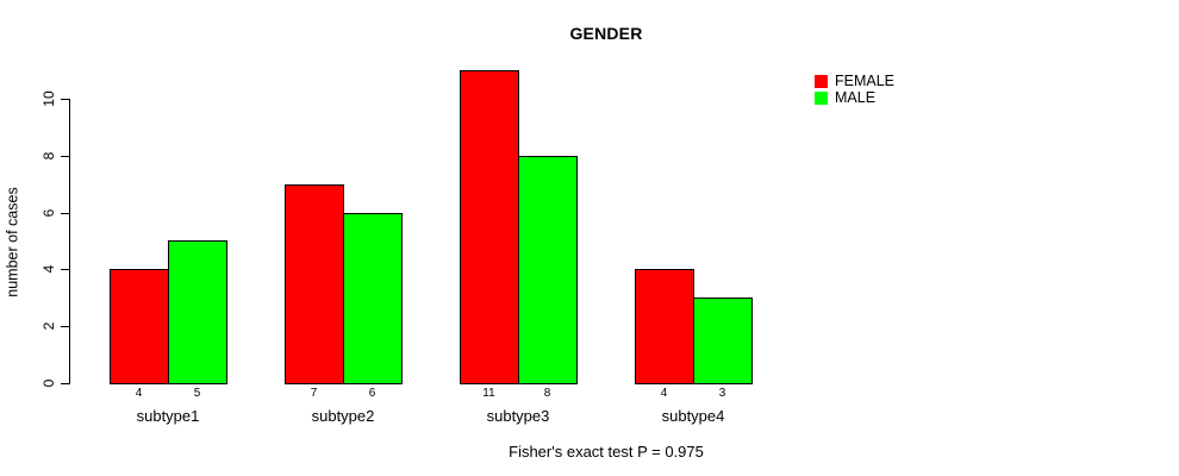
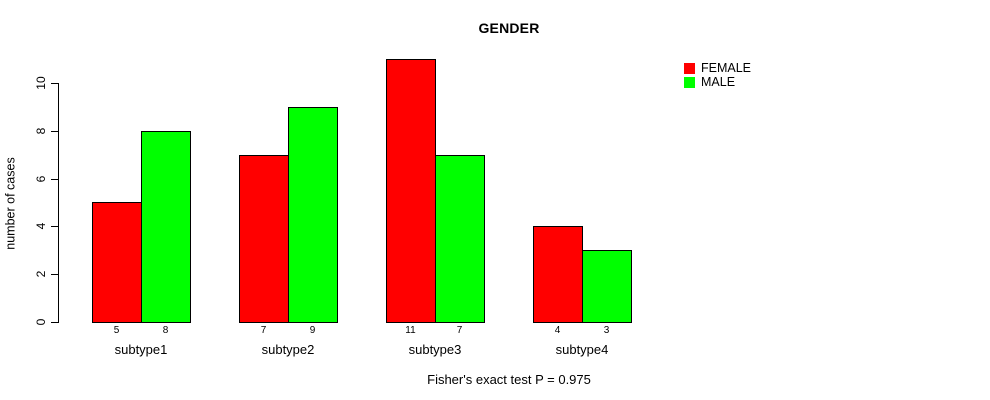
FEMALE/subtype1: 4 -> 5
MALE/subtype1: 5 -> 8
MALE/subtype2: 6 -> 9
MALE/subtype3: 8 -> 7
